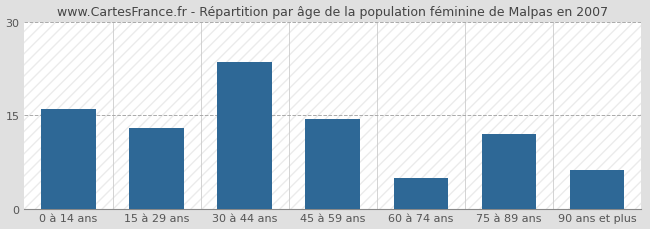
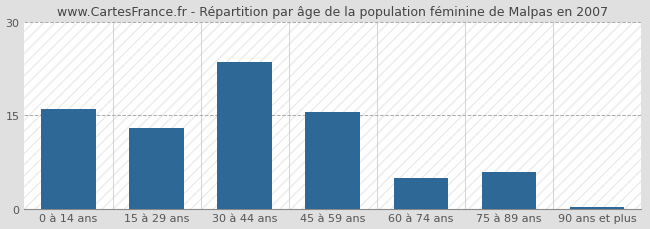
45 à 59 ans: 14.4 -> 15.5
75 à 89 ans: 12.0 -> 6.0
90 ans et plus: 6.2 -> 0.3
